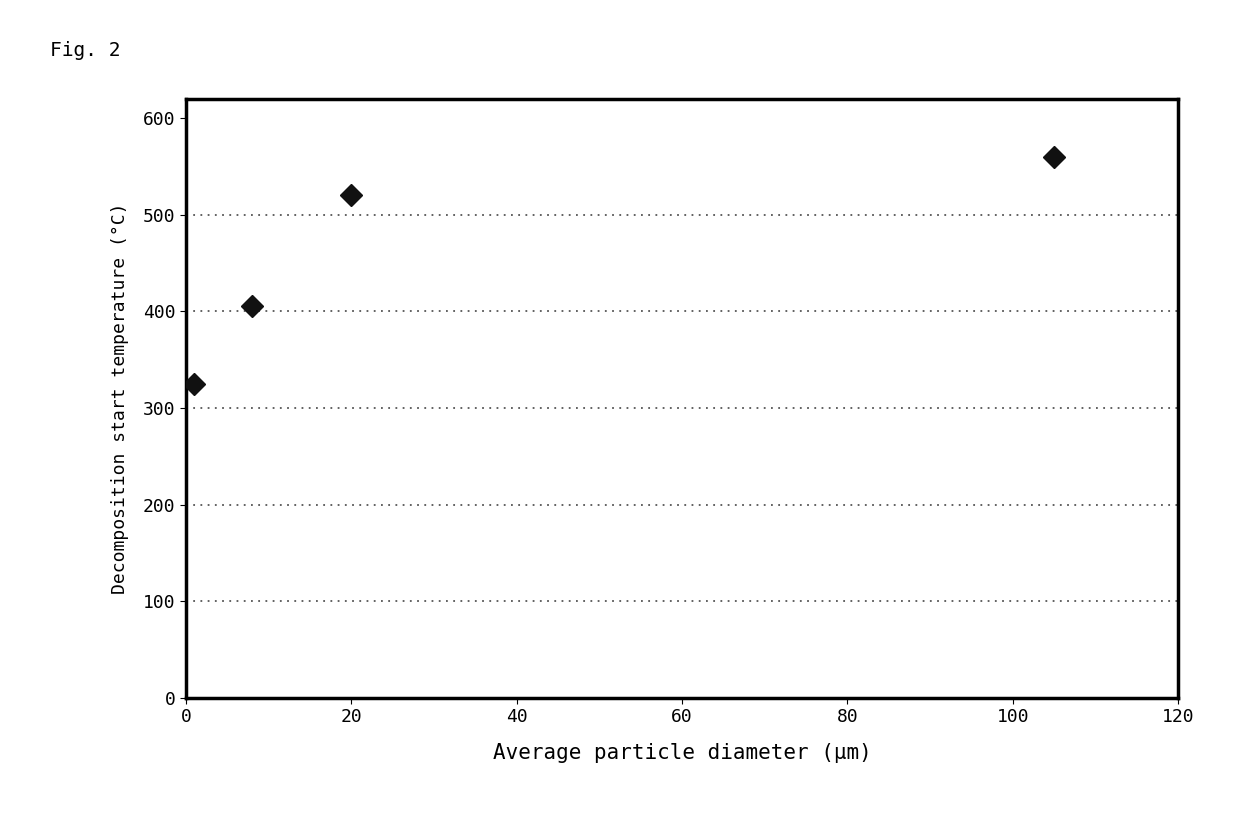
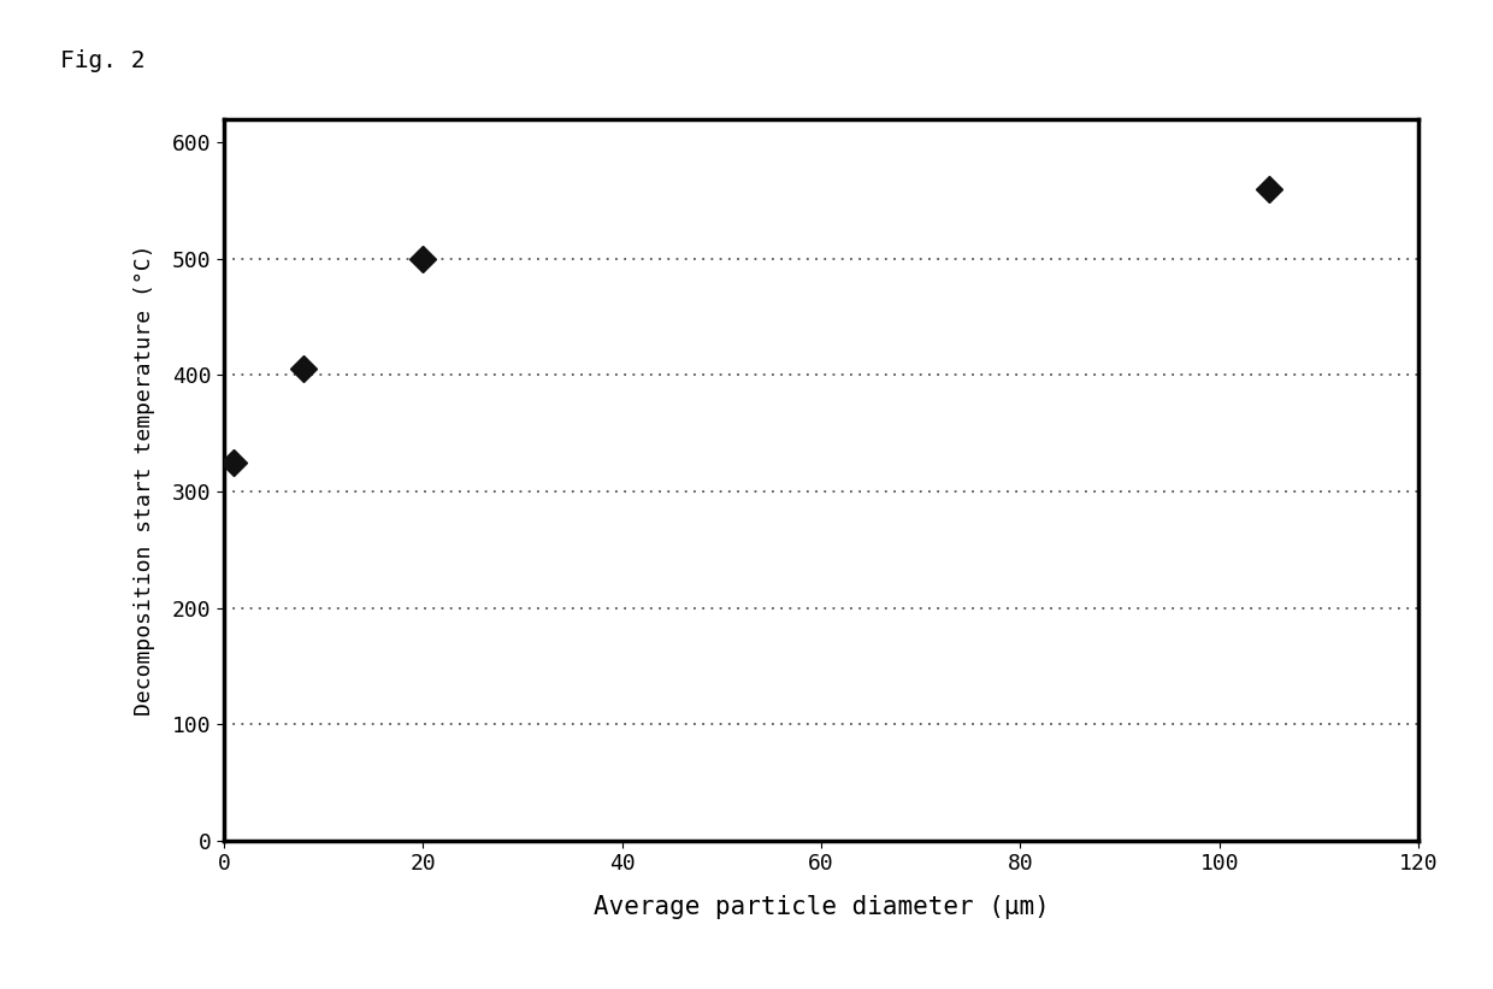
20: 520 -> 500
